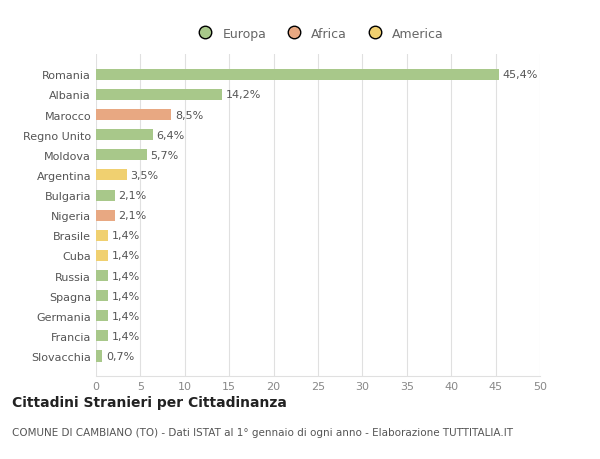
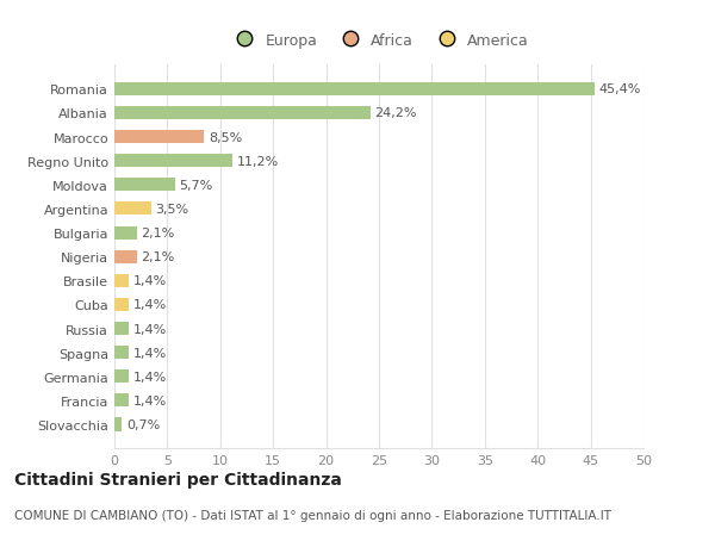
Albania: 14,2% -> 24,2%
Regno Unito: 6,4% -> 11,2%
